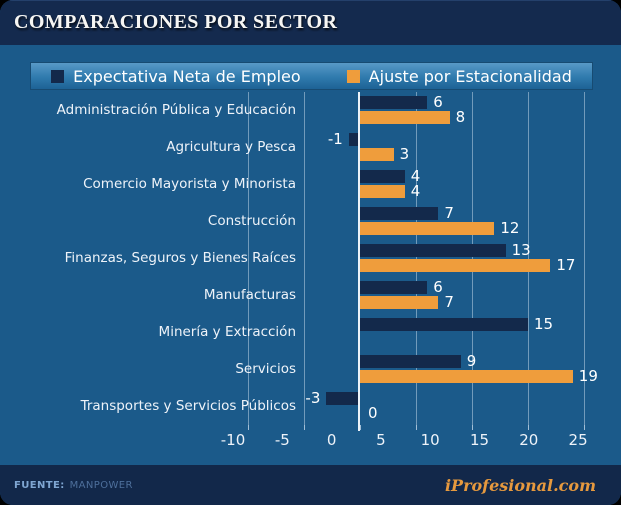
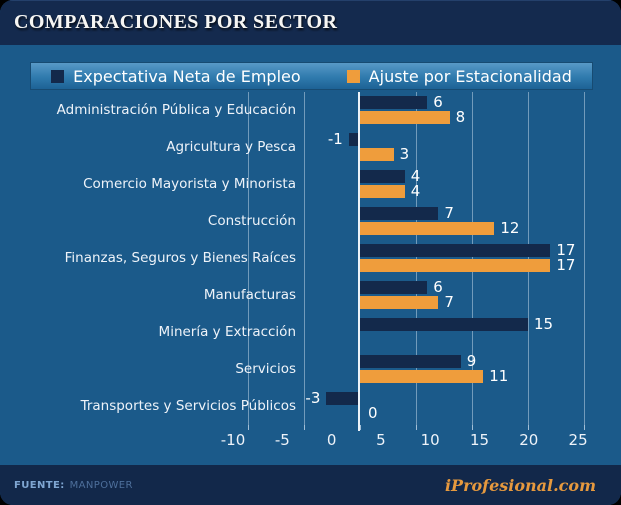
Expectativa Neta de Empleo/Finanzas, Seguros y Bienes Raíces: 13 -> 17
Ajuste por Estacionalidad/Servicios: 19 -> 11
